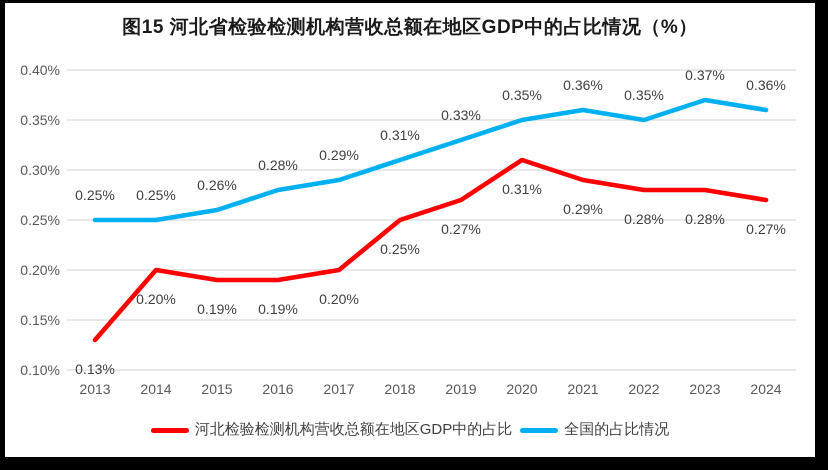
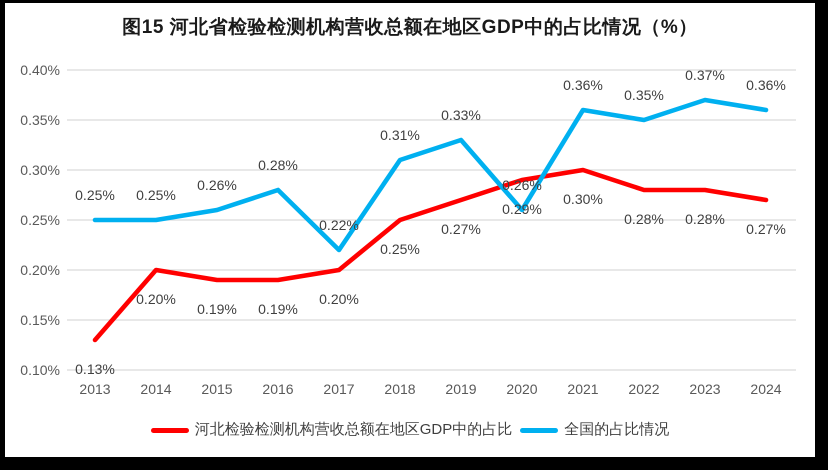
全国的占比情况/2017: 0.29% -> 0.22%
河北检验检测机构营收总额在地区GDP中的占比/2020: 0.31% -> 0.29%
全国的占比情况/2020: 0.35% -> 0.26%
河北检验检测机构营收总额在地区GDP中的占比/2021: 0.29% -> 0.30%
